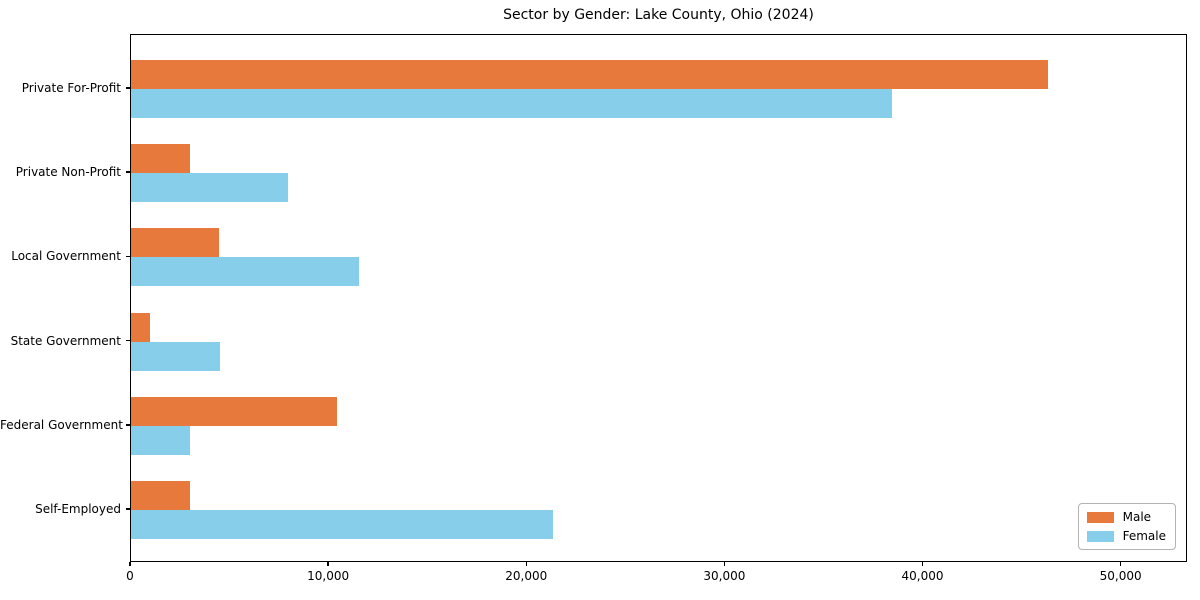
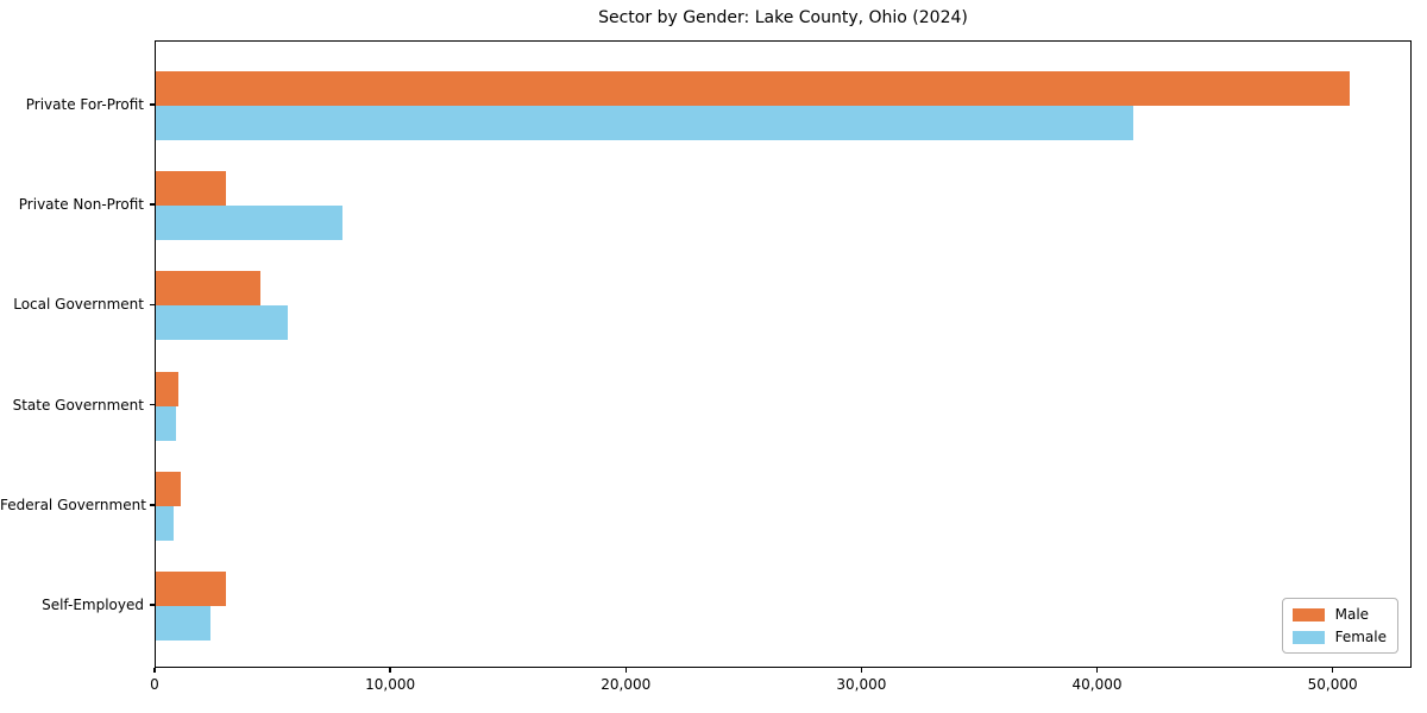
Male/Private For-Profit: 46300 -> 50700
Female/Private For-Profit: 38400 -> 41500
Female/Local Government: 11500 -> 5600
Female/State Government: 4500 -> 800
Male/Federal Government: 10400 -> 1000
Female/Federal Government: 3000 -> 800
Female/Self-Employed: 21300 -> 2300
